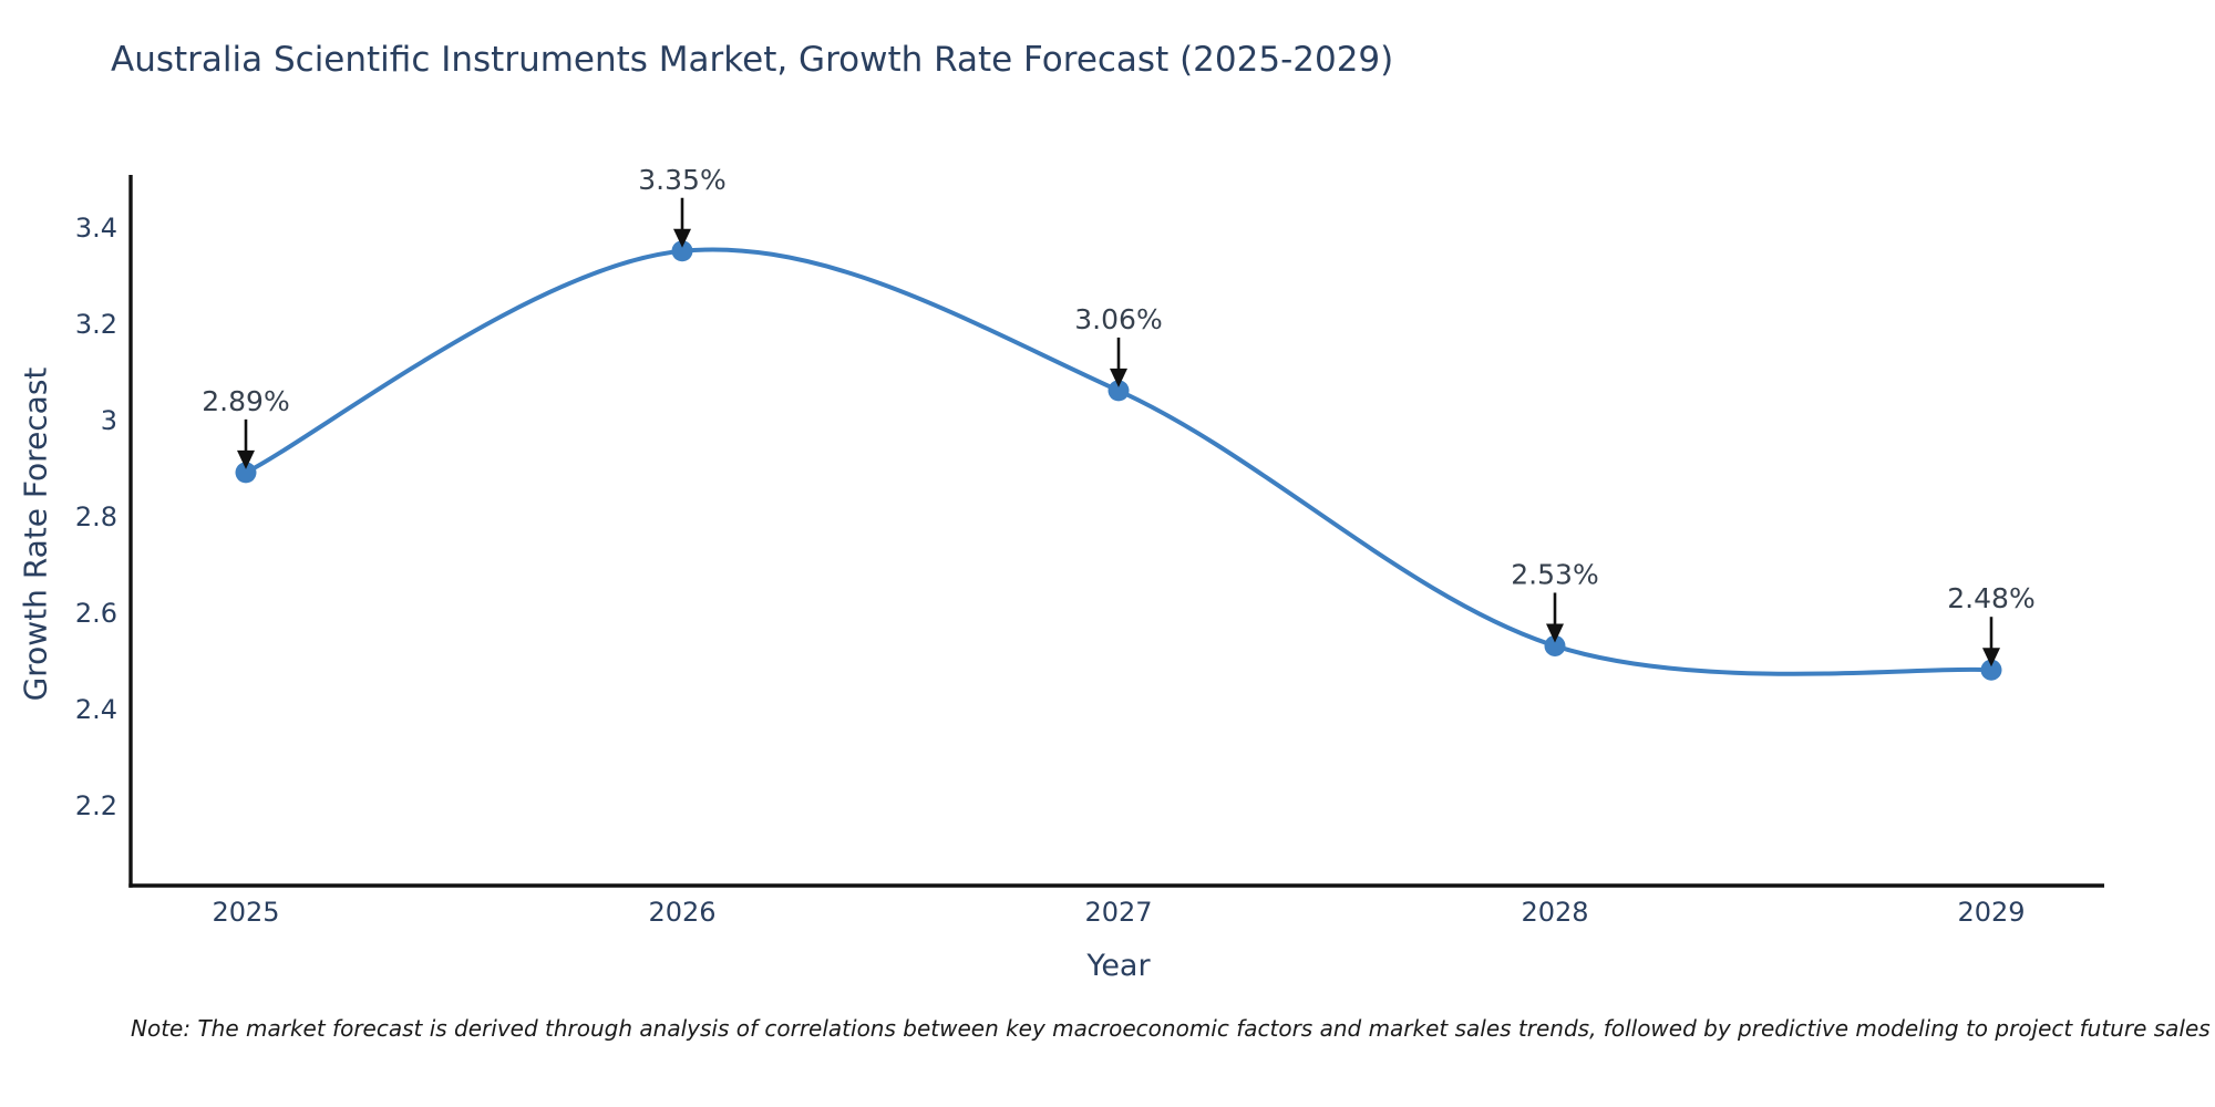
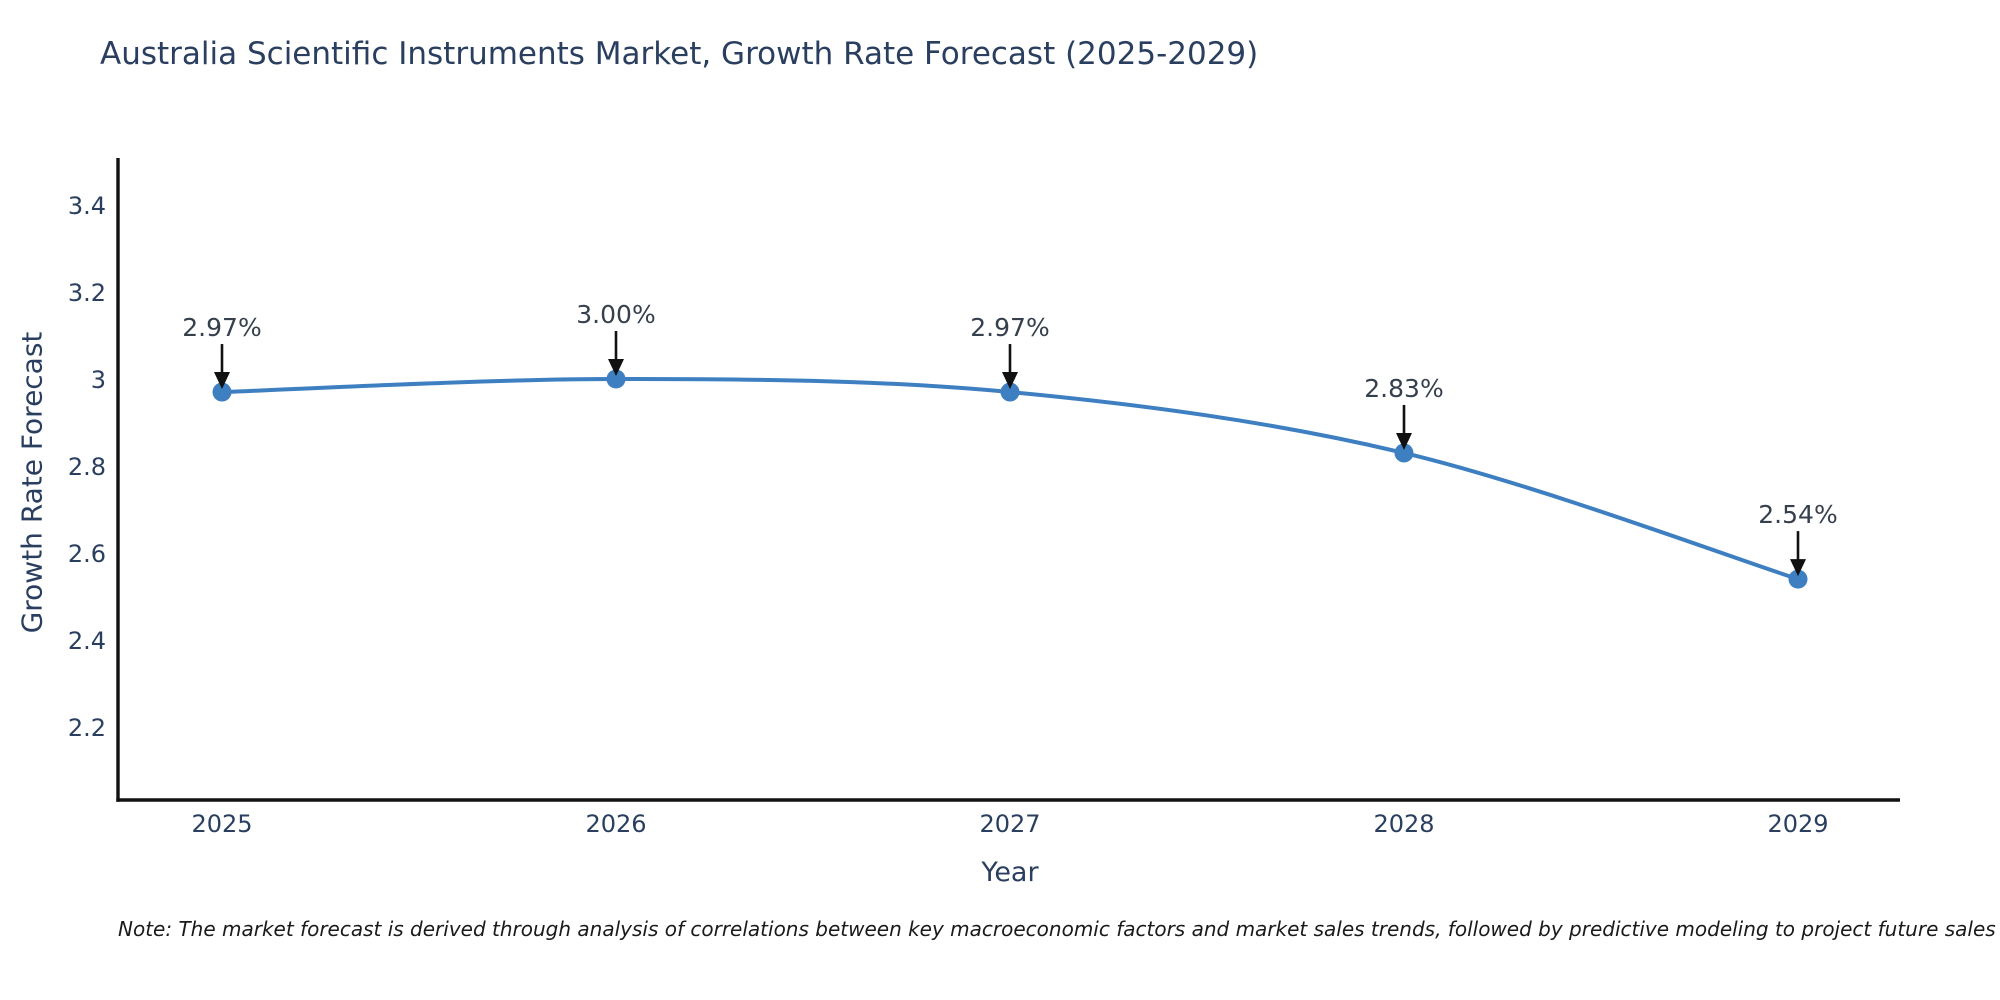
2025: 2.89% -> 2.97%
2026: 3.35% -> 3.00%
2027: 3.06% -> 2.97%
2028: 2.53% -> 2.83%
2029: 2.48% -> 2.54%
